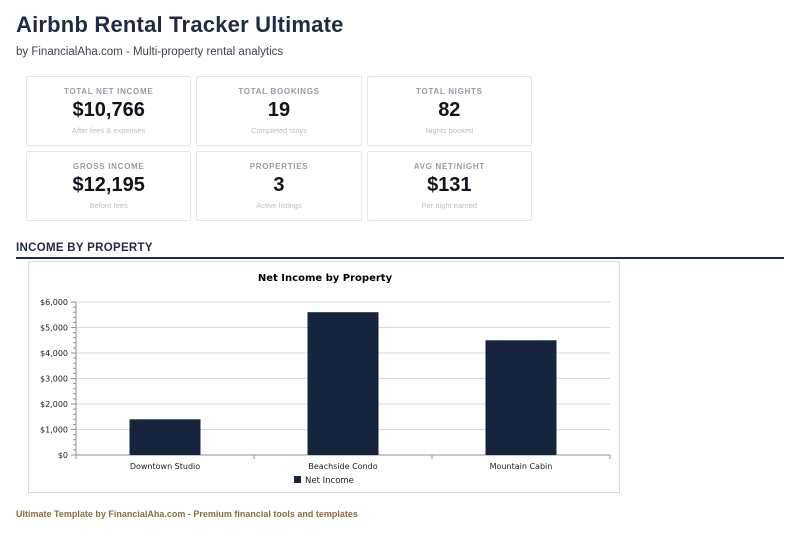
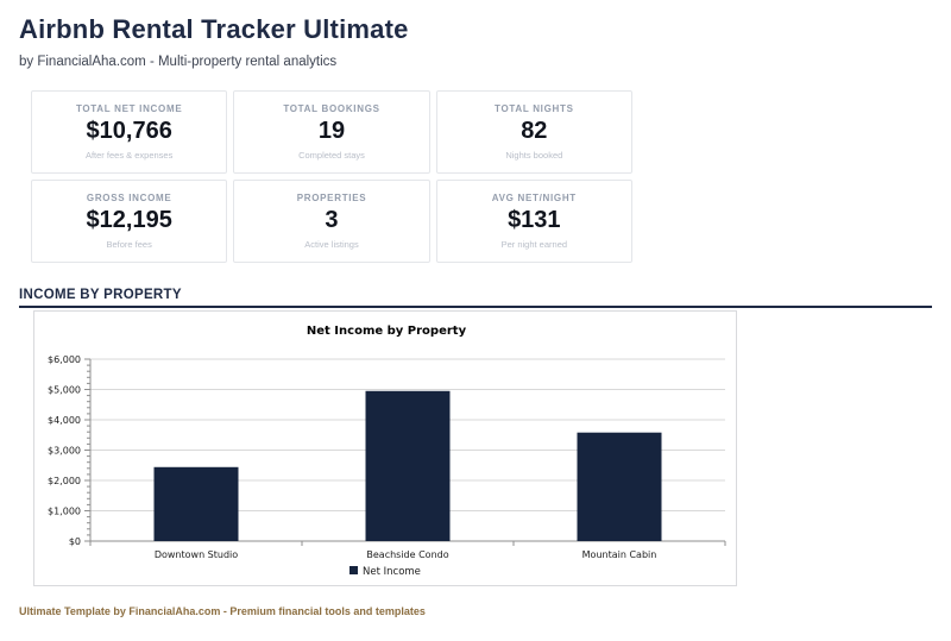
Downtown Studio: $1400 -> $2400
Beachside Condo: $5600 -> $5000
Mountain Cabin: $4500 -> $3600
